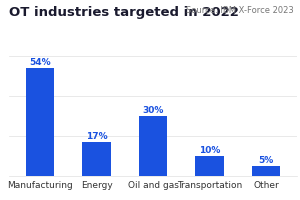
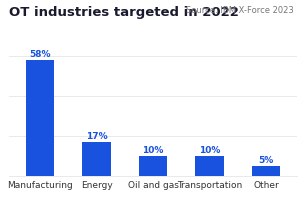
Manufacturing: 54% -> 58%
Oil and gas: 30% -> 10%
